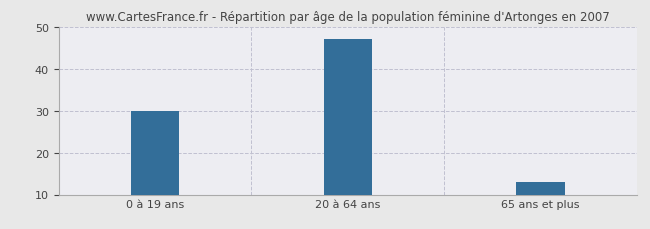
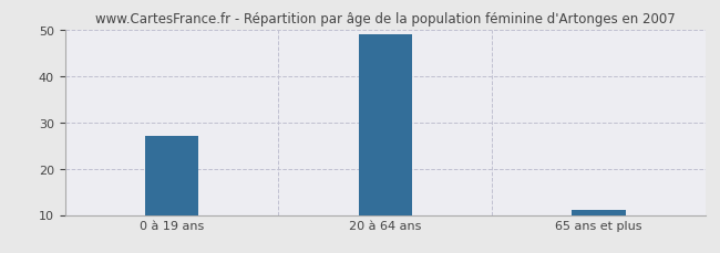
0 à 19 ans: 30 -> 27
20 à 64 ans: 47 -> 49
65 ans et plus: 13 -> 11
